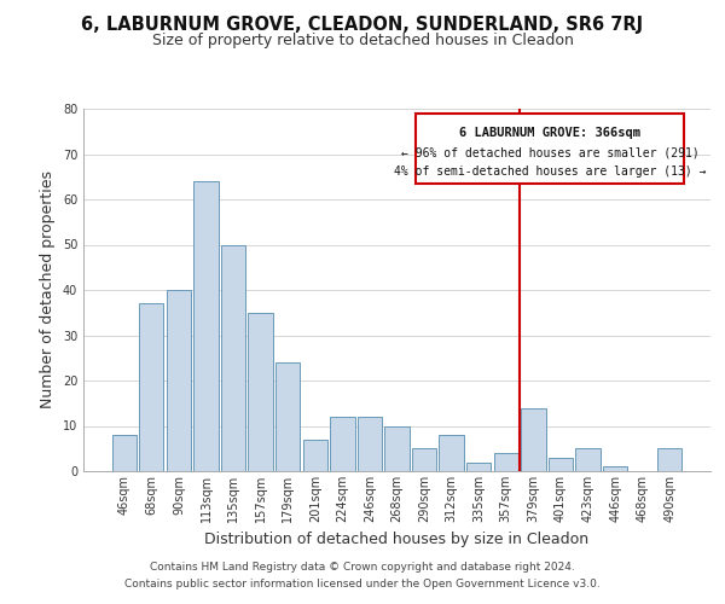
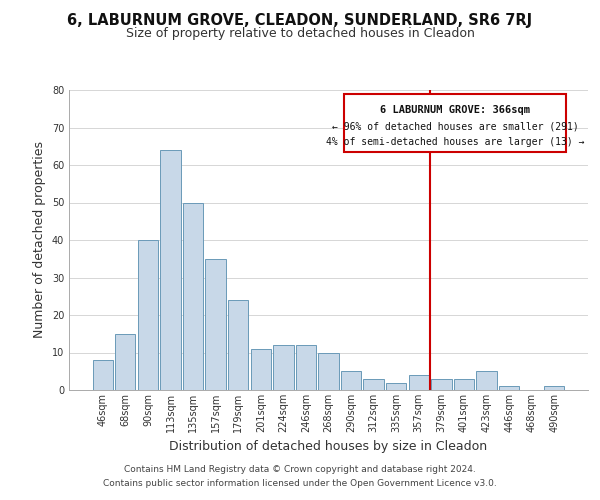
68sqm: 37 -> 15
201sqm: 7 -> 11
312sqm: 8 -> 3
379sqm: 14 -> 3
490sqm: 5 -> 1
